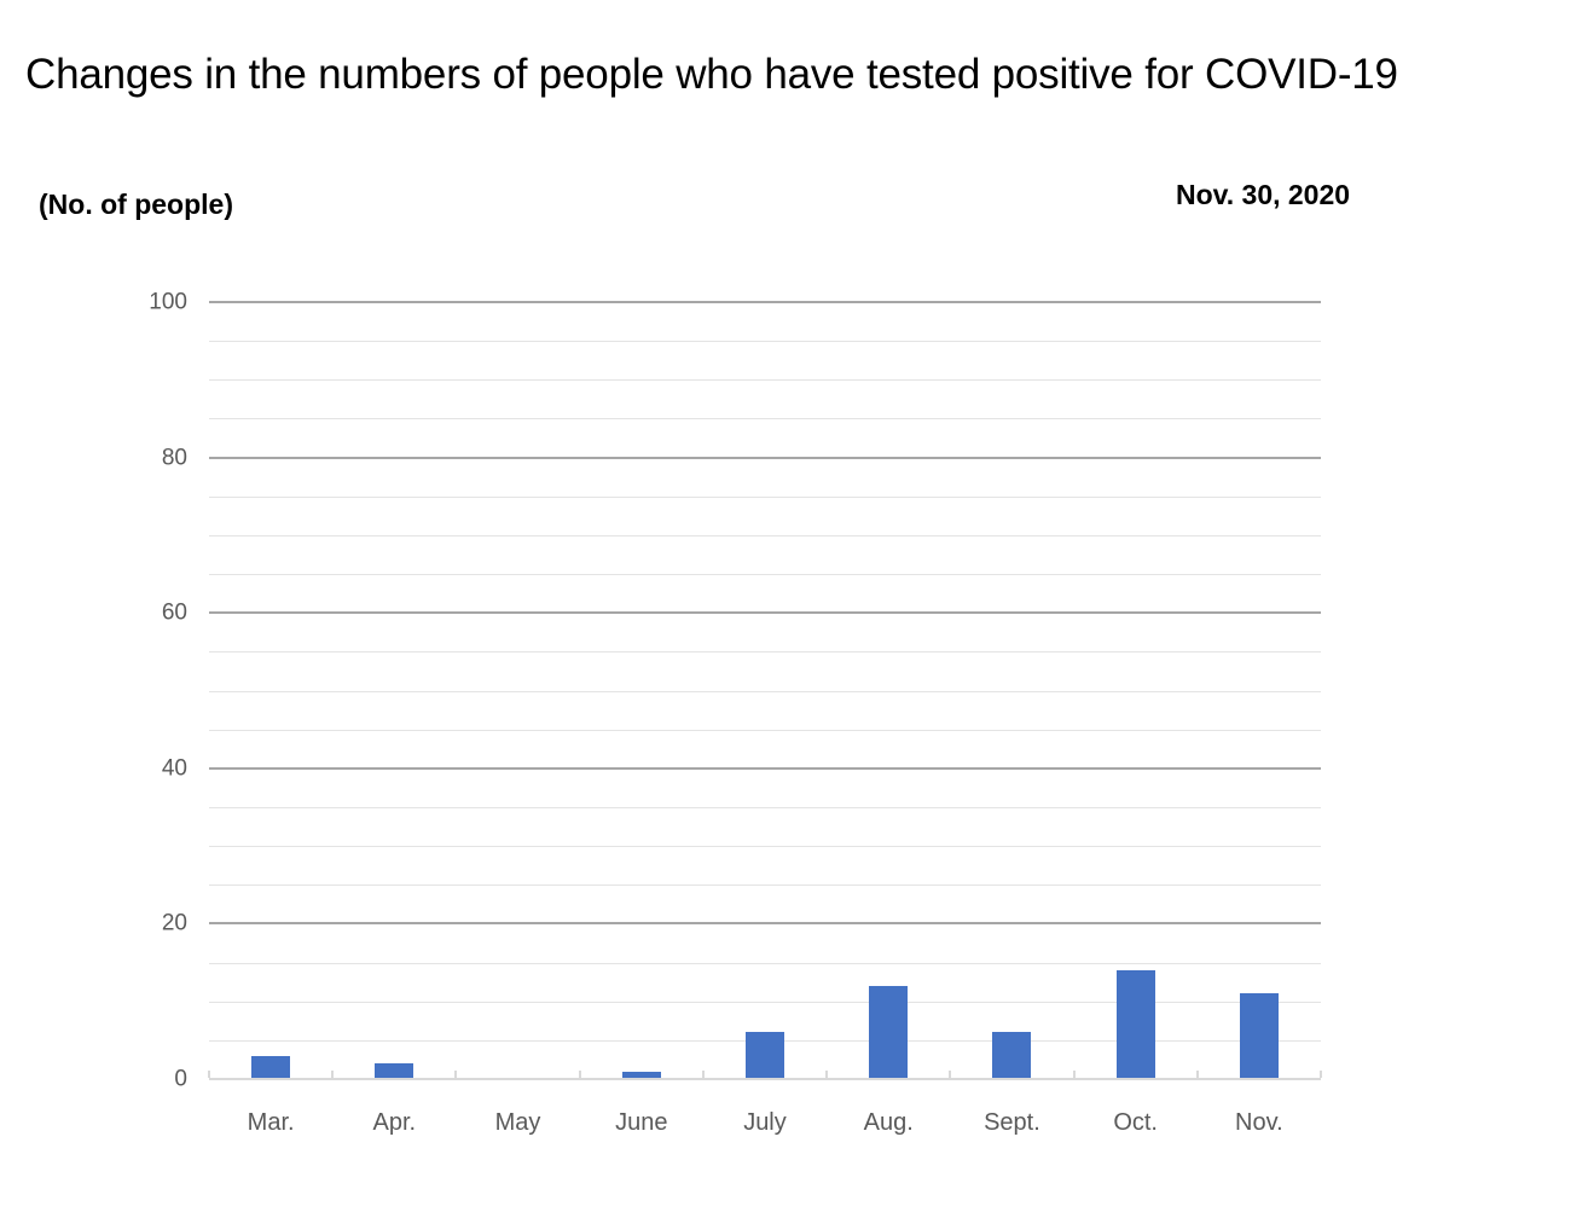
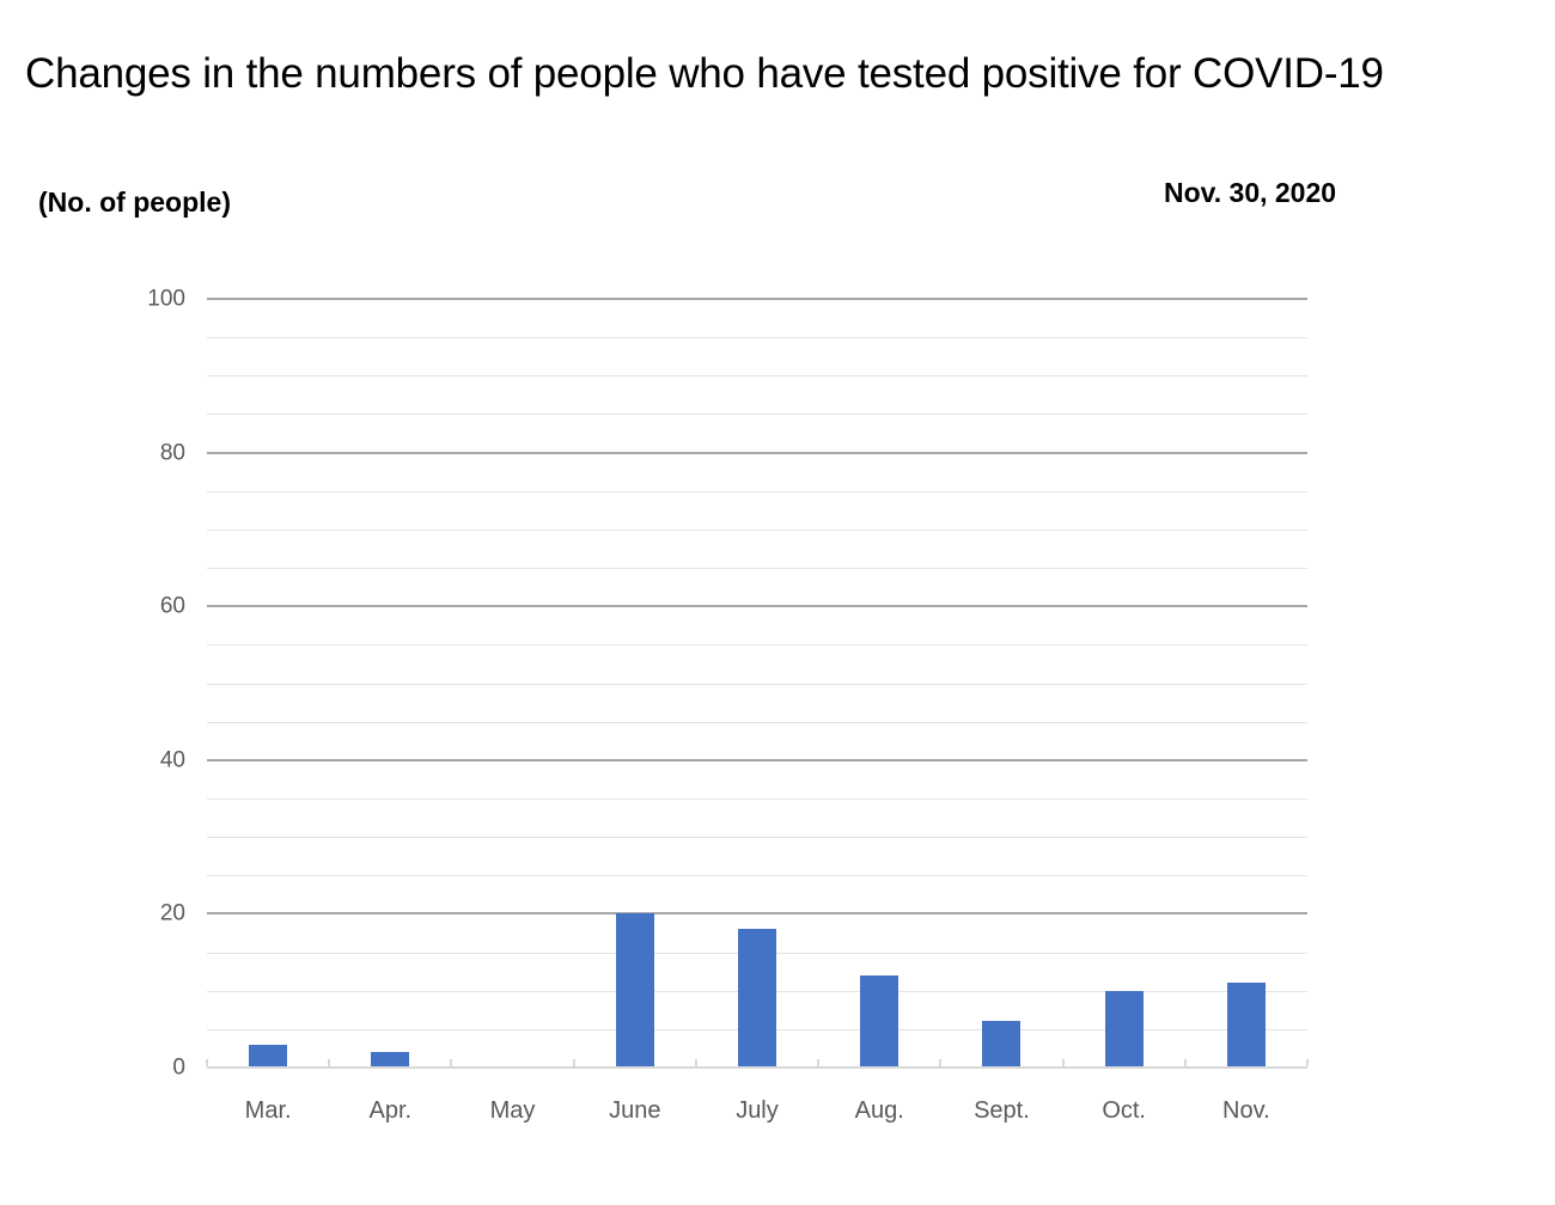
June: 1 -> 20
July: 6 -> 18
Oct.: 14 -> 10
